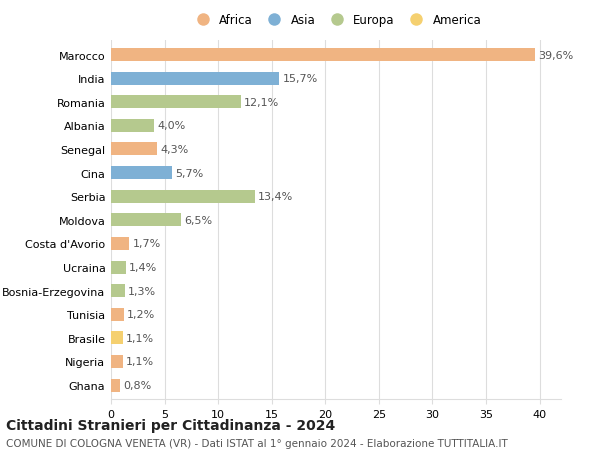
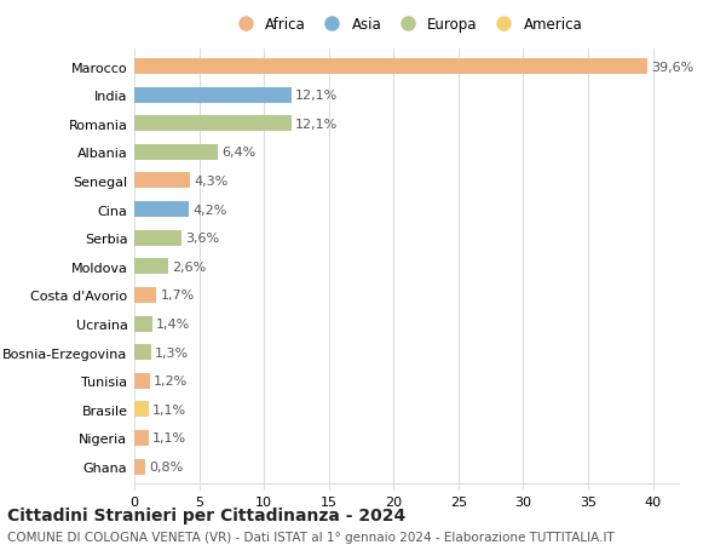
India: 15,7% -> 12,1%
Albania: 4,0% -> 6,4%
Cina: 5,7% -> 4,2%
Serbia: 13,4% -> 3,6%
Moldova: 6,5% -> 2,6%
